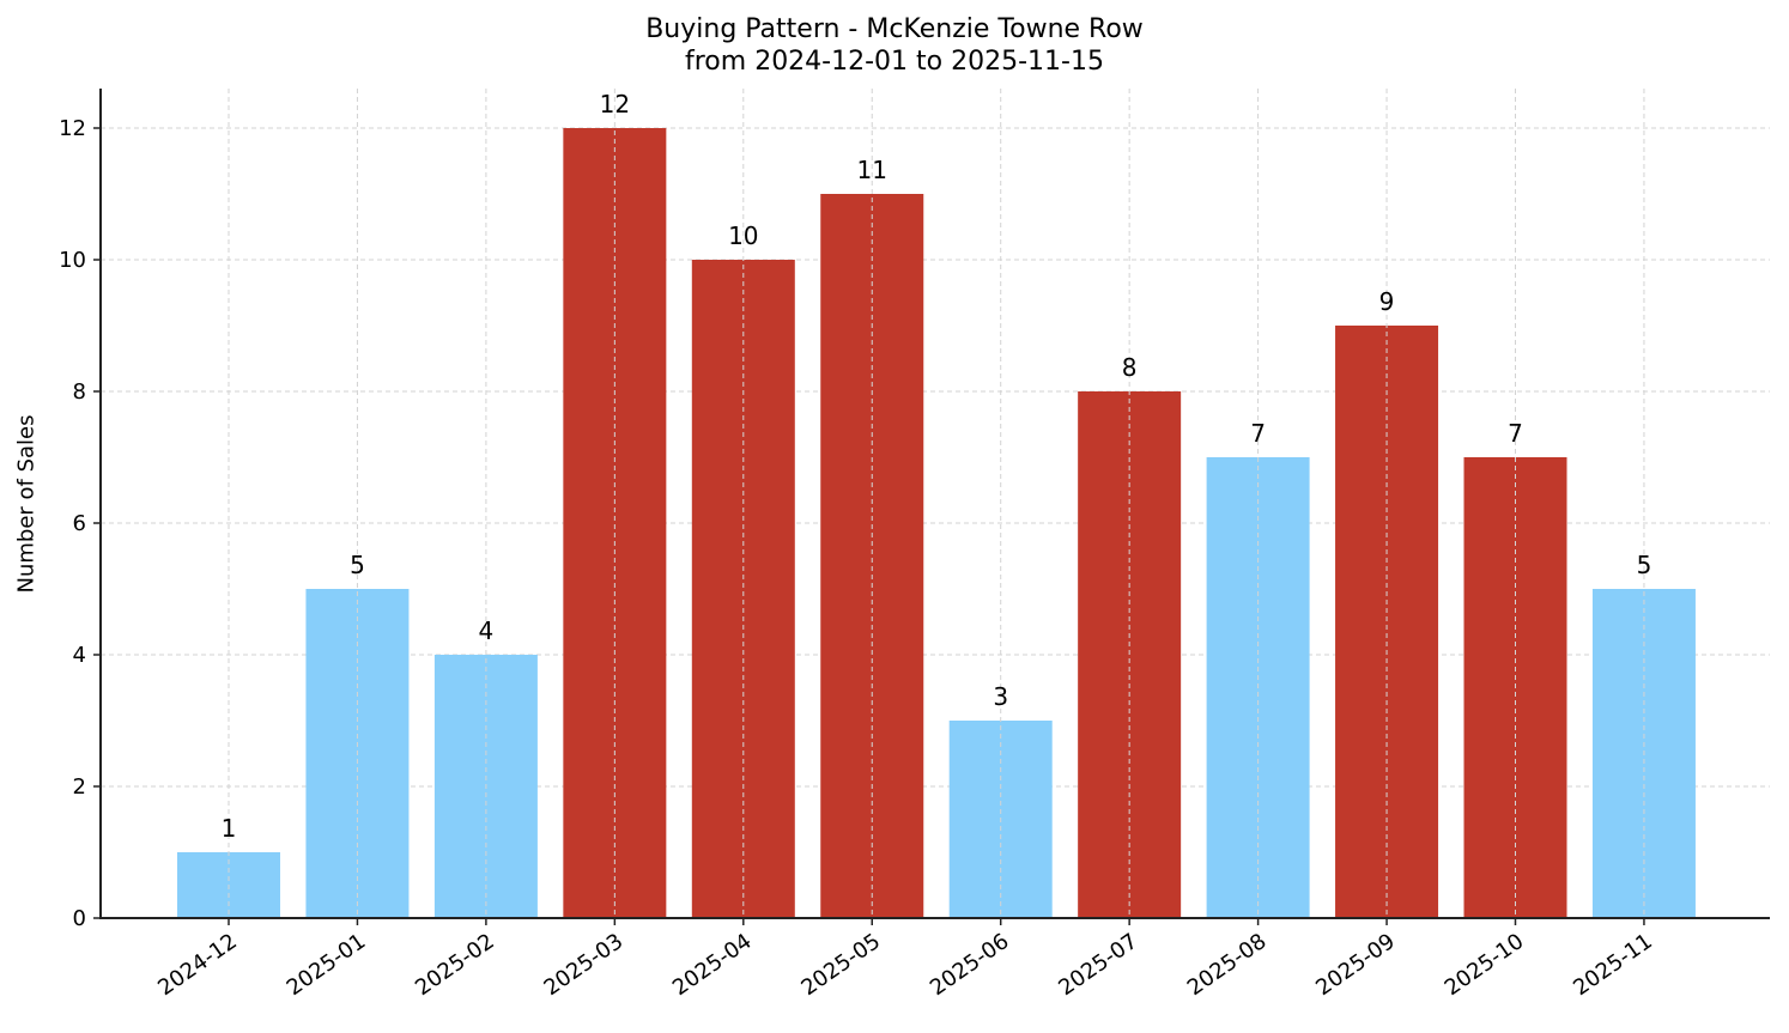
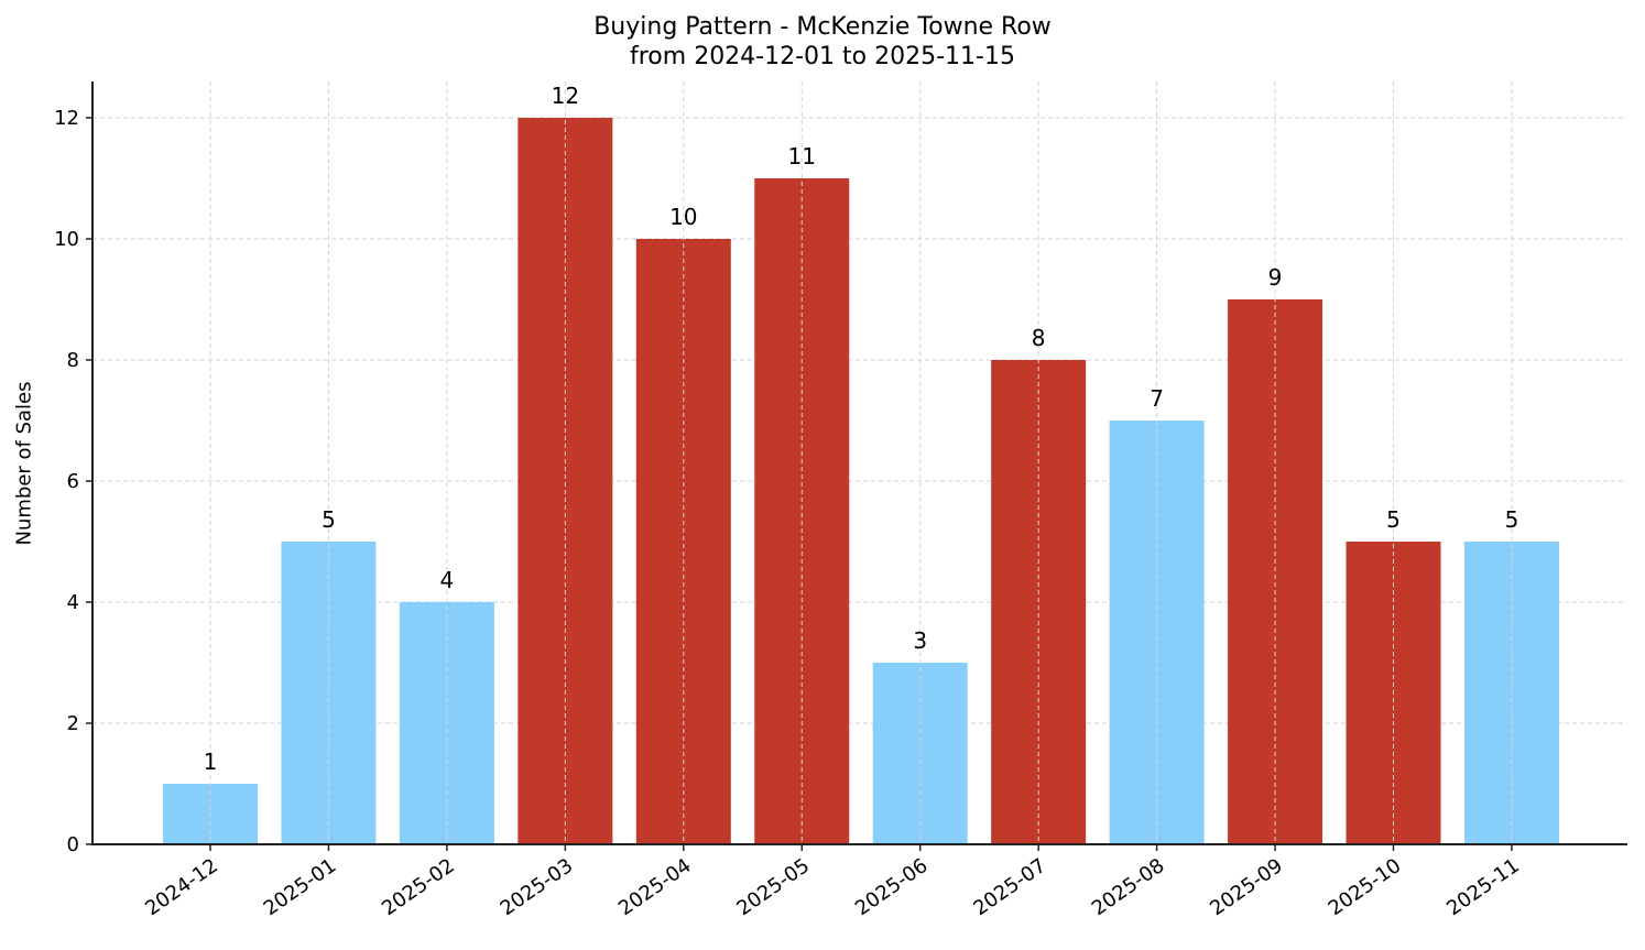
2025-10: 7 -> 5
